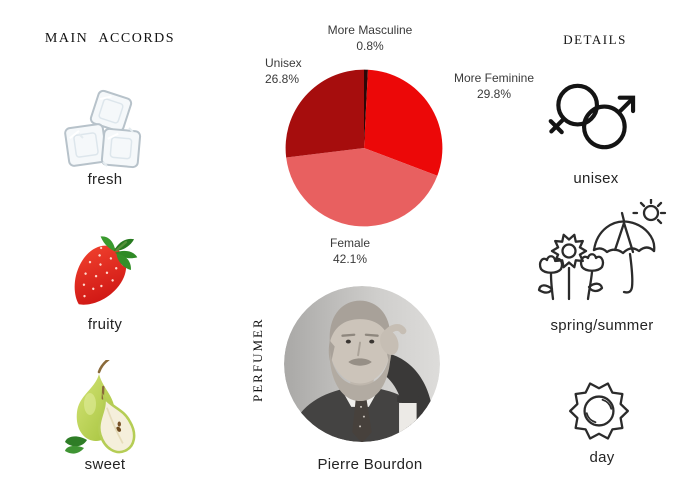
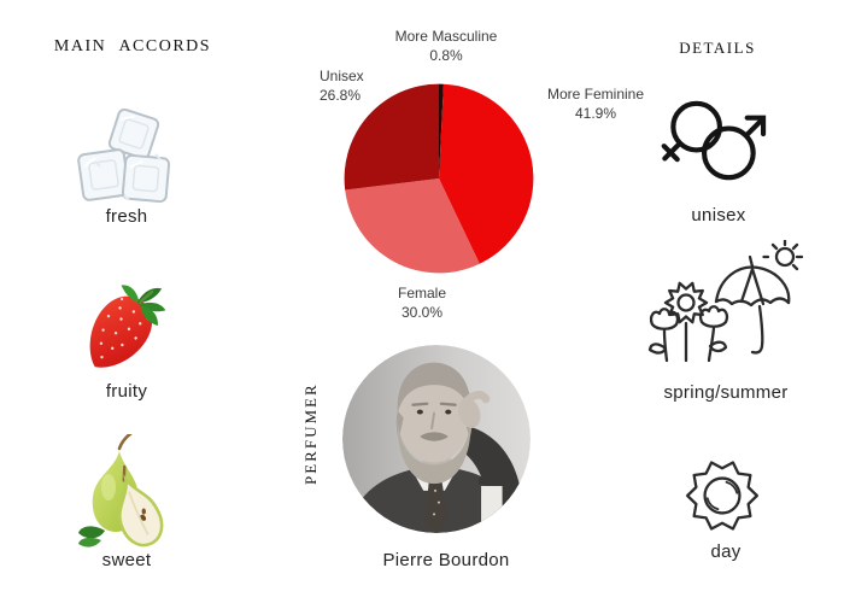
More Feminine: 29.8% -> 41.9%
Female: 42.1% -> 30.0%
